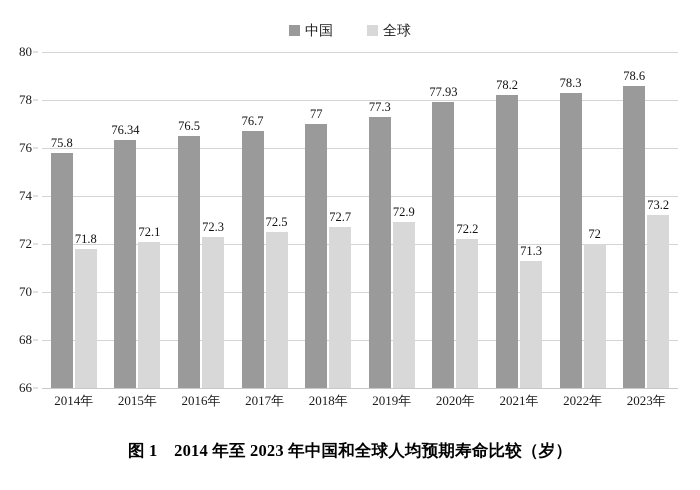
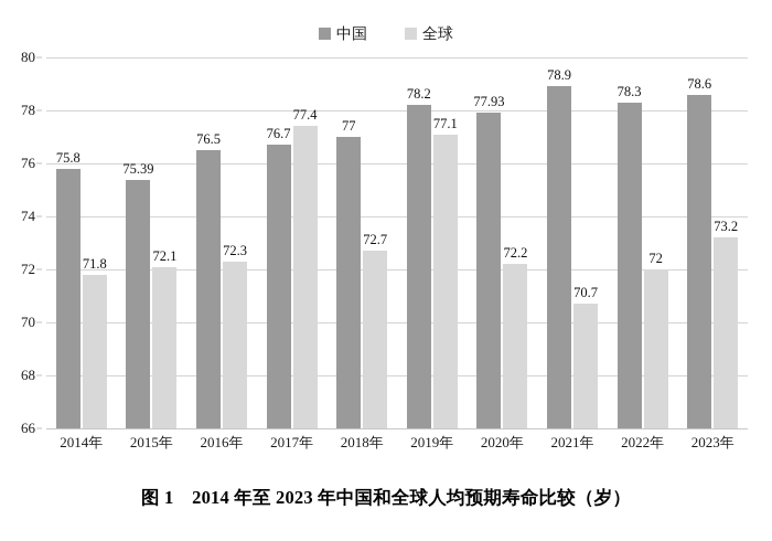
中国/2015年: 76.34 -> 75.39
全球/2017年: 72.5 -> 77.4
中国/2019年: 77.3 -> 78.2
全球/2019年: 72.9 -> 77.1
中国/2021年: 78.2 -> 78.9
全球/2021年: 71.3 -> 70.7
